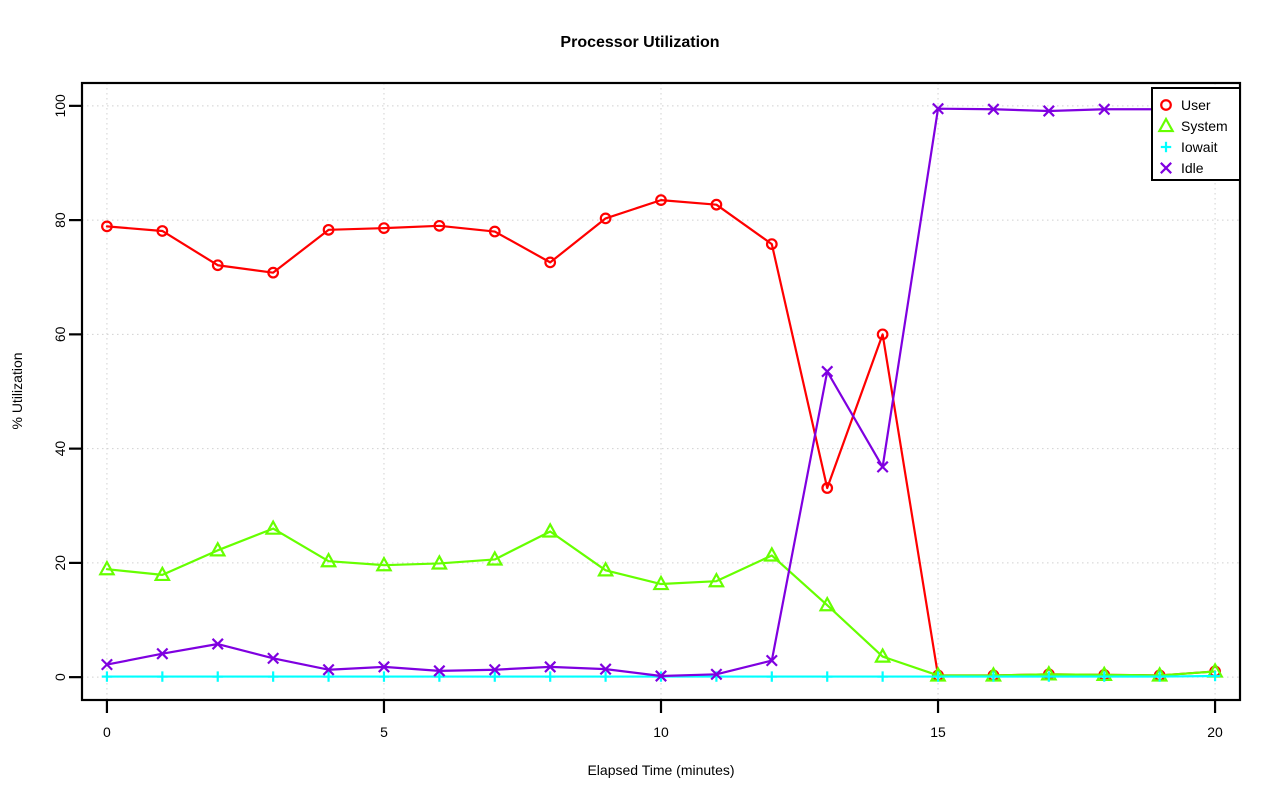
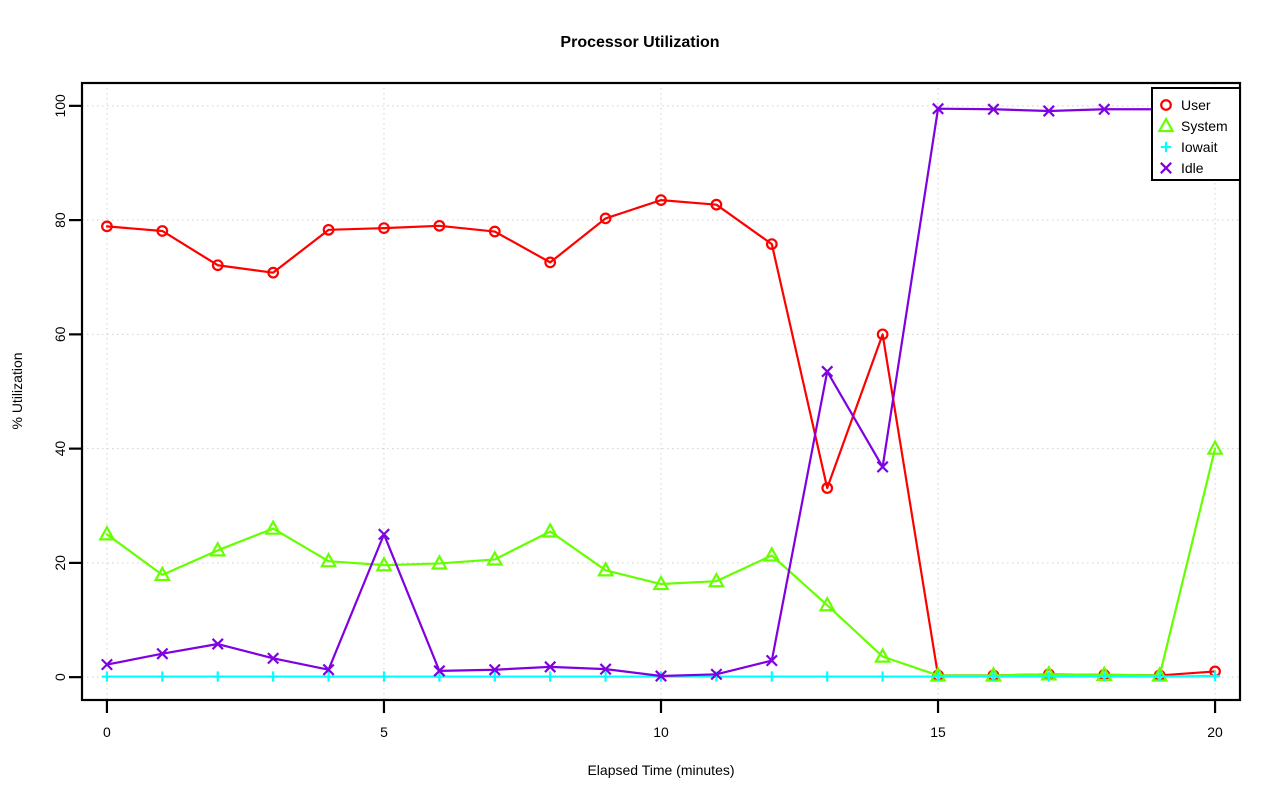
System/0: 19 -> 25
Idle/5: 2 -> 25
System/20: 1 -> 40
